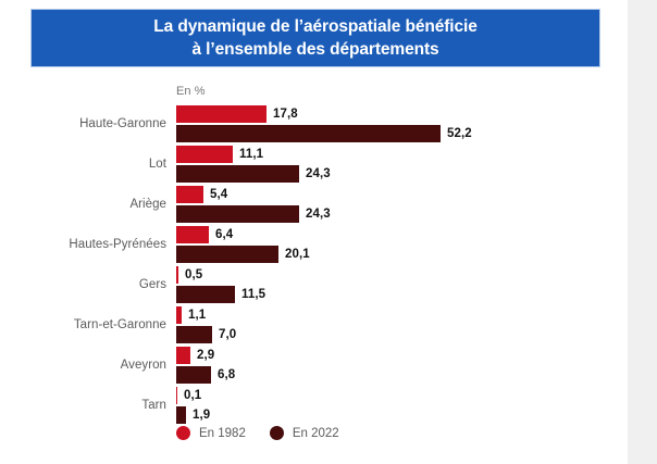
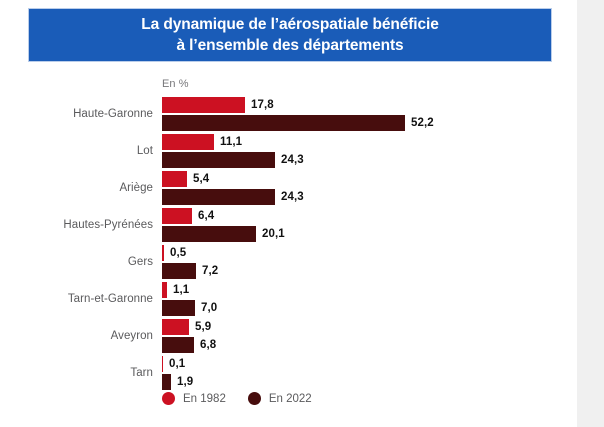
En 2022/Gers: 11,5 -> 7,2
En 1982/Aveyron: 2,9 -> 5,9
